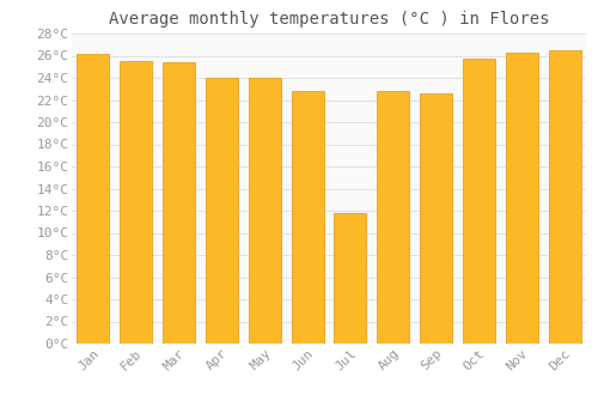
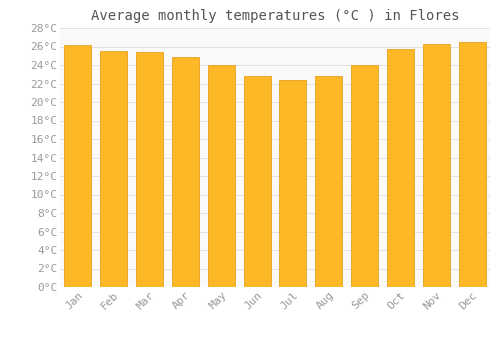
Apr: 24.0°C -> 24.9°C
Jul: 11.8°C -> 22.4°C
Sep: 22.6°C -> 24.0°C
